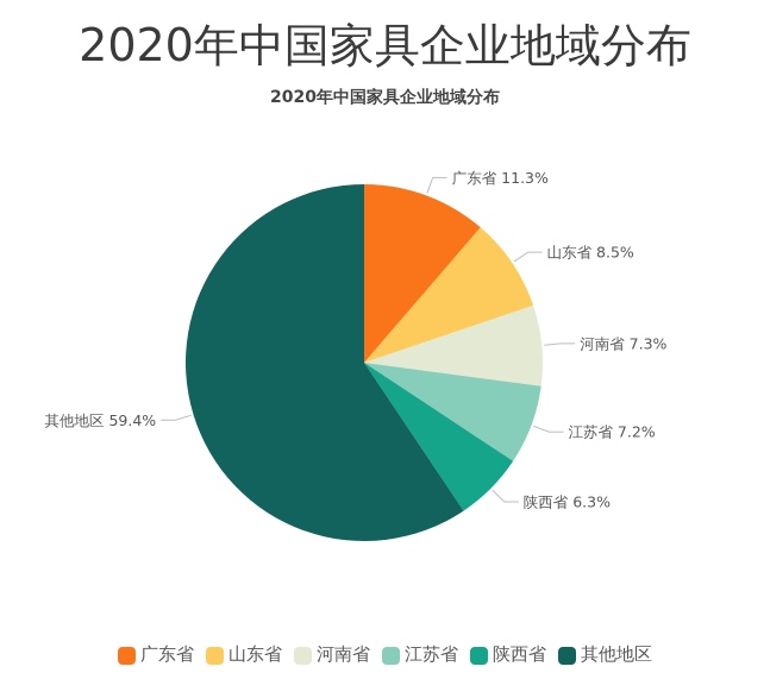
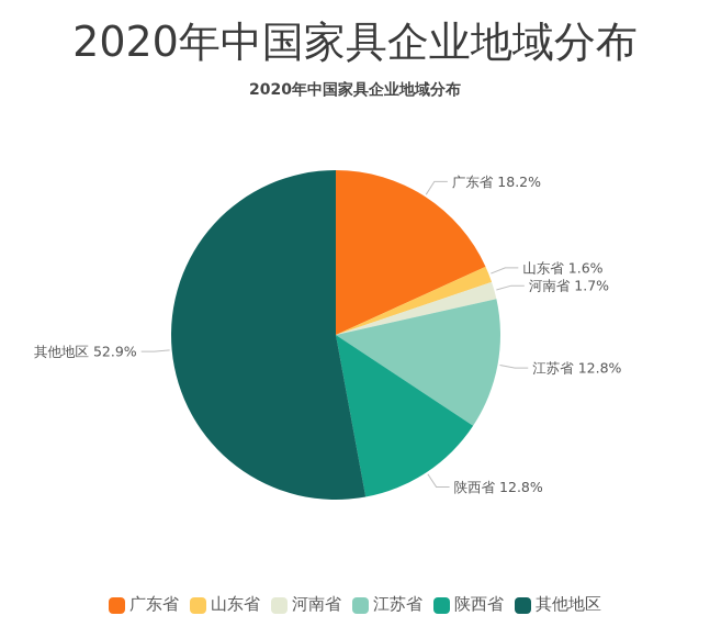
广东省: 11.3% -> 18.2%
山东省: 8.5% -> 1.6%
河南省: 7.3% -> 1.7%
江苏省: 7.2% -> 12.8%
陕西省: 6.3% -> 12.8%
其他地区: 59.4% -> 52.9%
